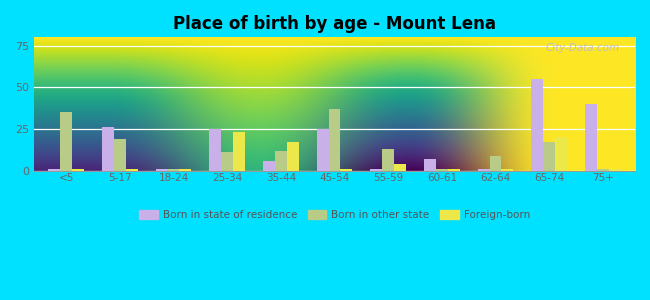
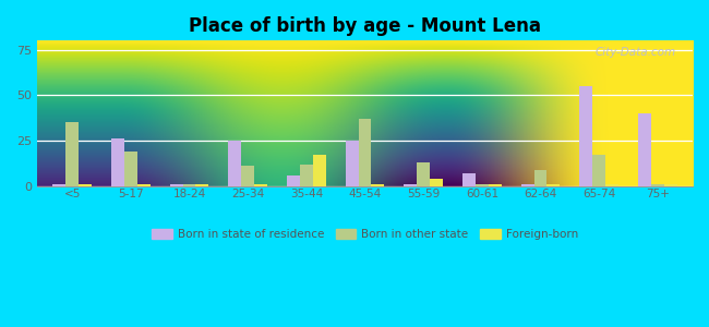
Foreign-born/25-34: 23 -> 1
Foreign-born/65-74: 20 -> 1
